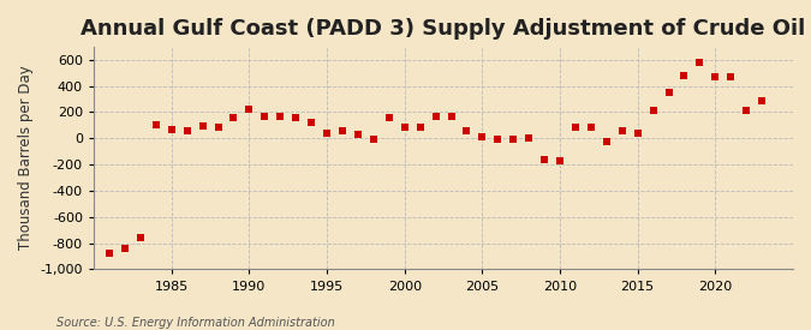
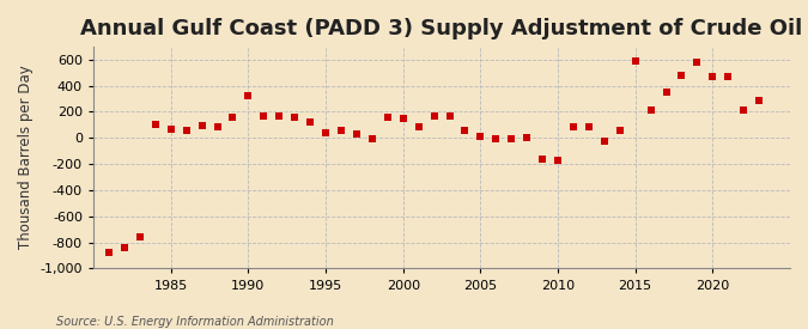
1990: 220 -> 320
2000: 80 -> 150
2015: 40 -> 590
